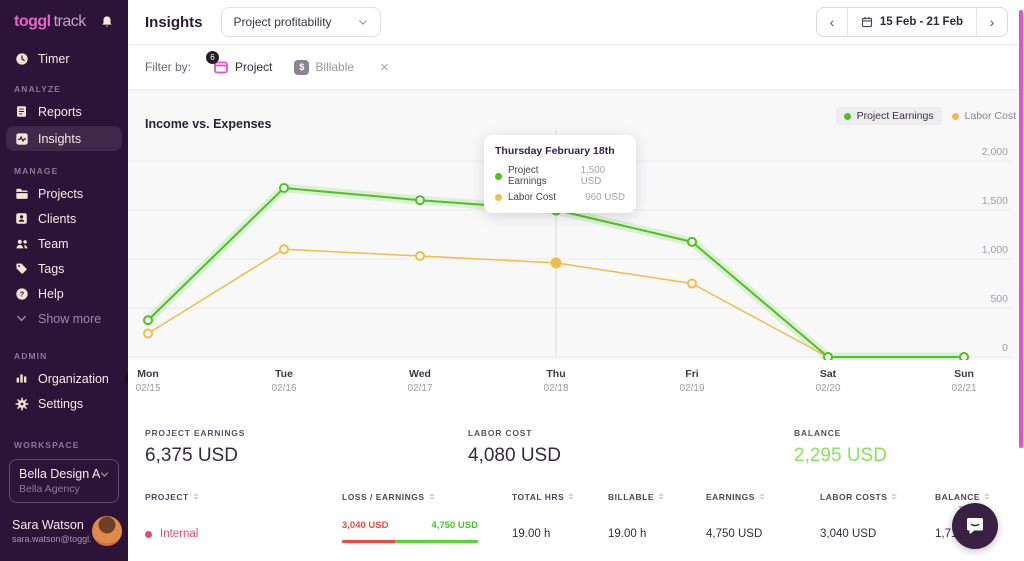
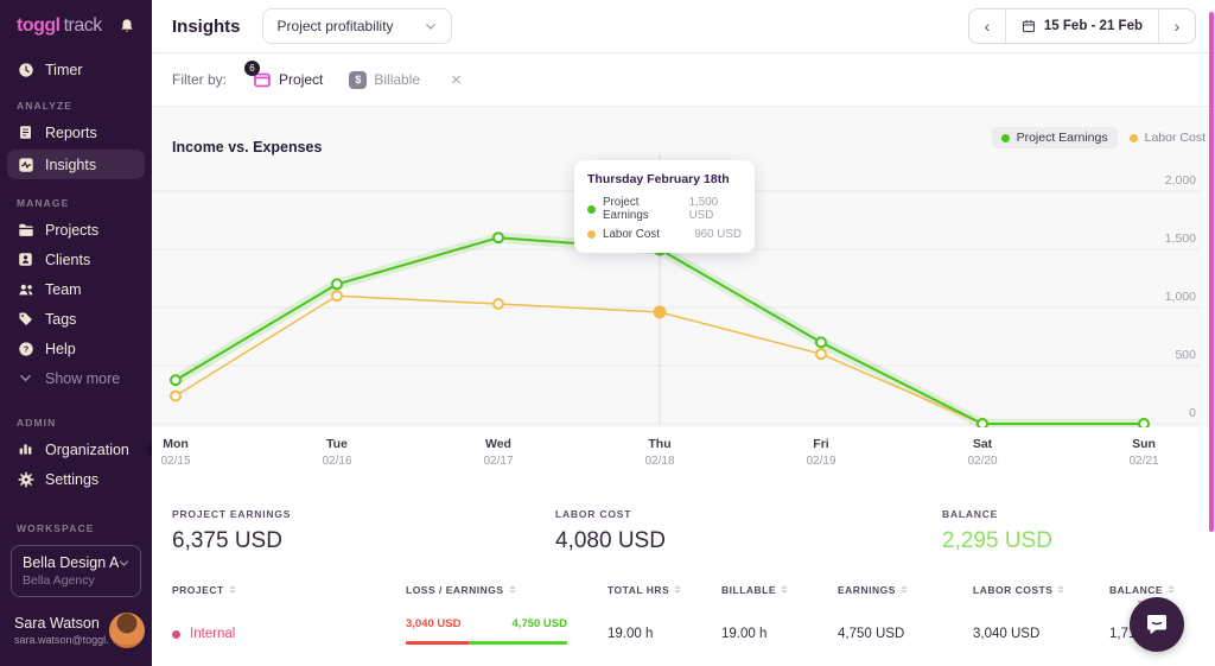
Project Earnings/Tue: 1700 -> 1200
Project Earnings/Fri: 1200 -> 700
Labor Cost/Fri: 800 -> 600
